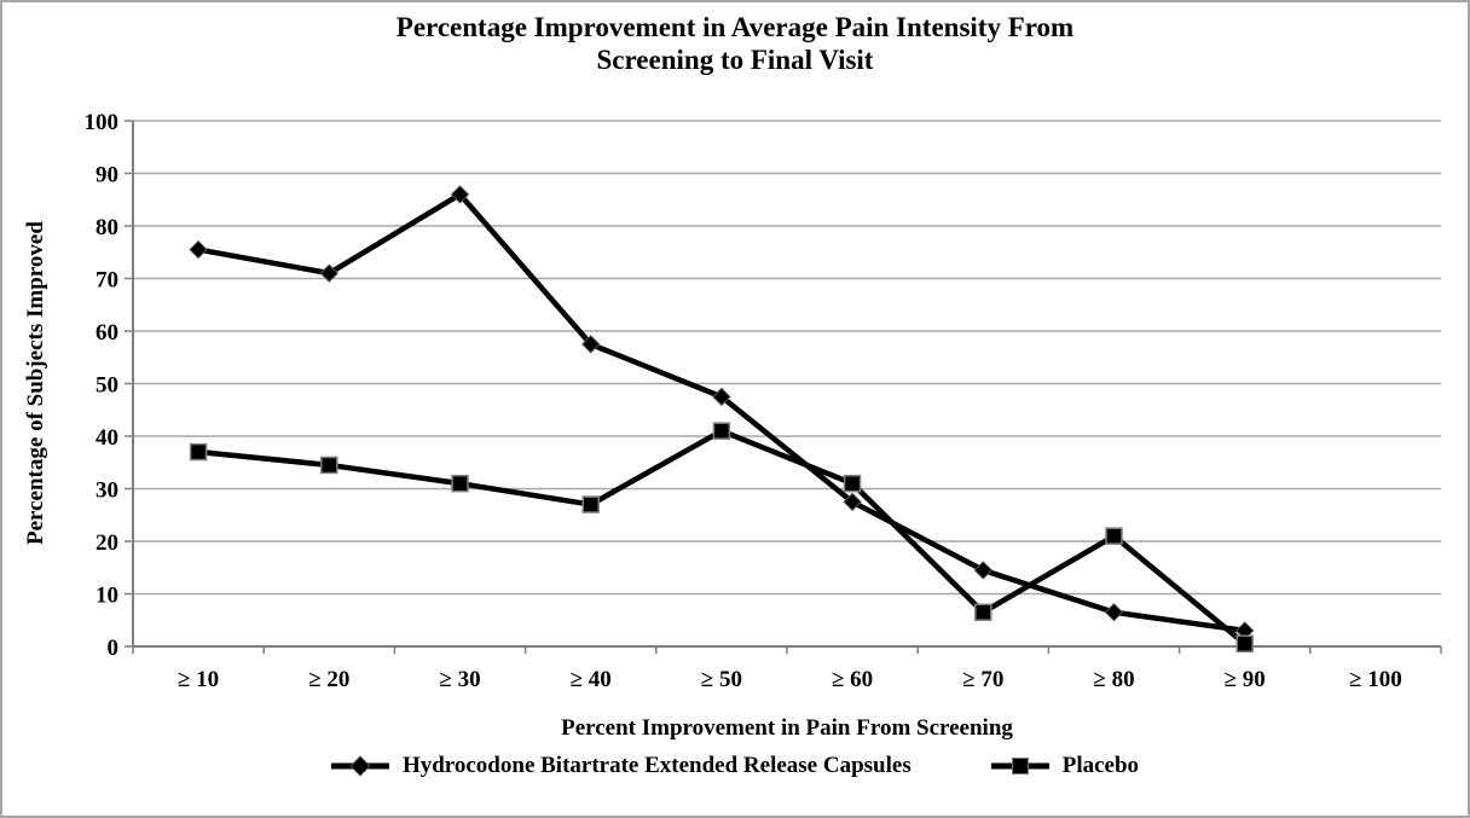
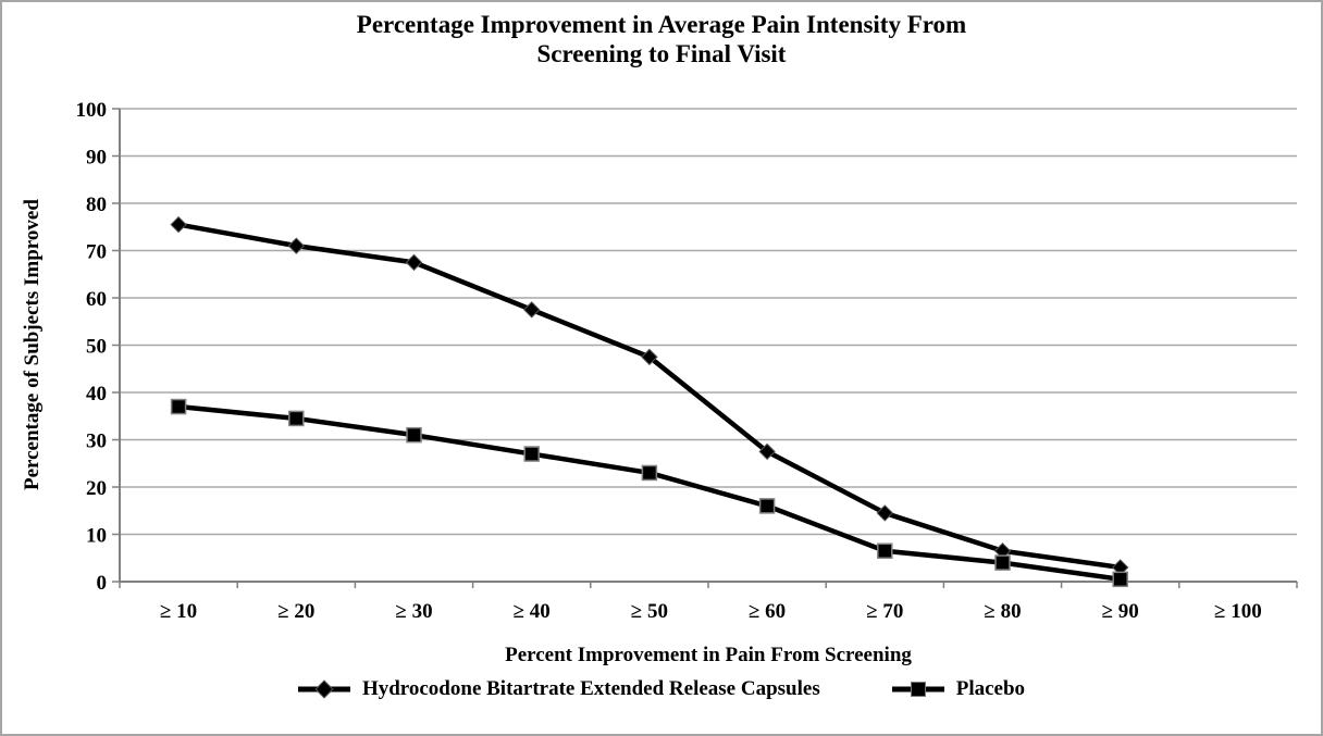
Hydrocodone Bitartrate Extended Release Capsules/≥ 30: 86 -> 68
Placebo/≥ 50: 41 -> 23
Placebo/≥ 60: 31 -> 16
Placebo/≥ 80: 21 -> 4
